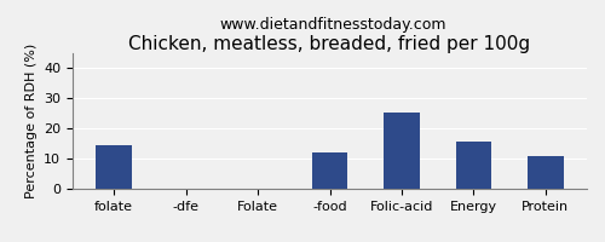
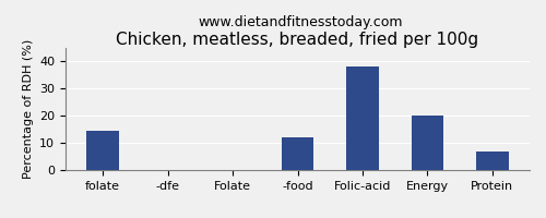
Folic-acid: 25.5 -> 38.0
Energy: 15.5 -> 20.0
Protein: 11.0 -> 7.0
